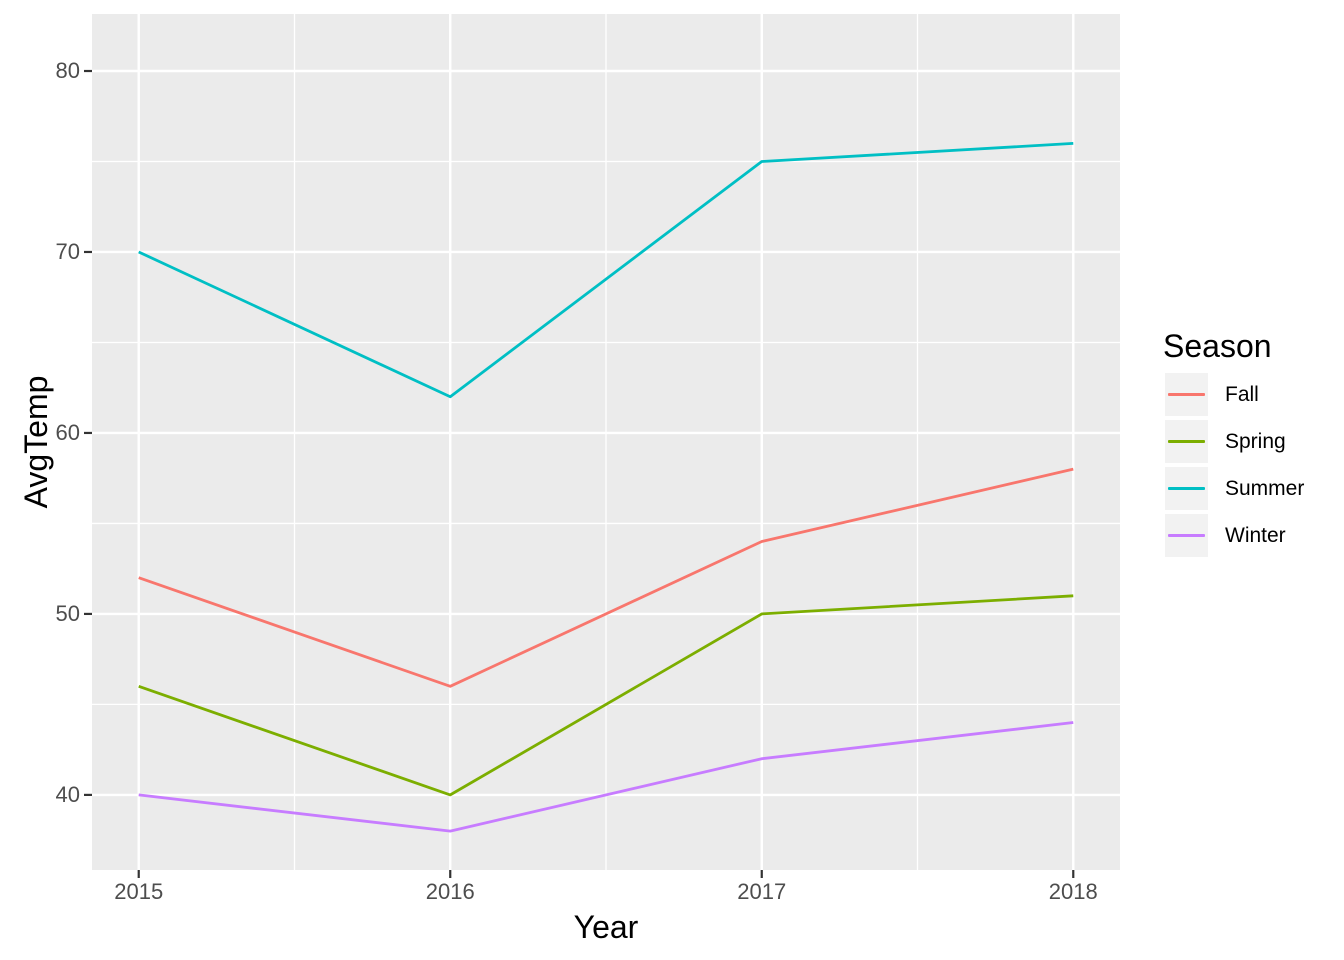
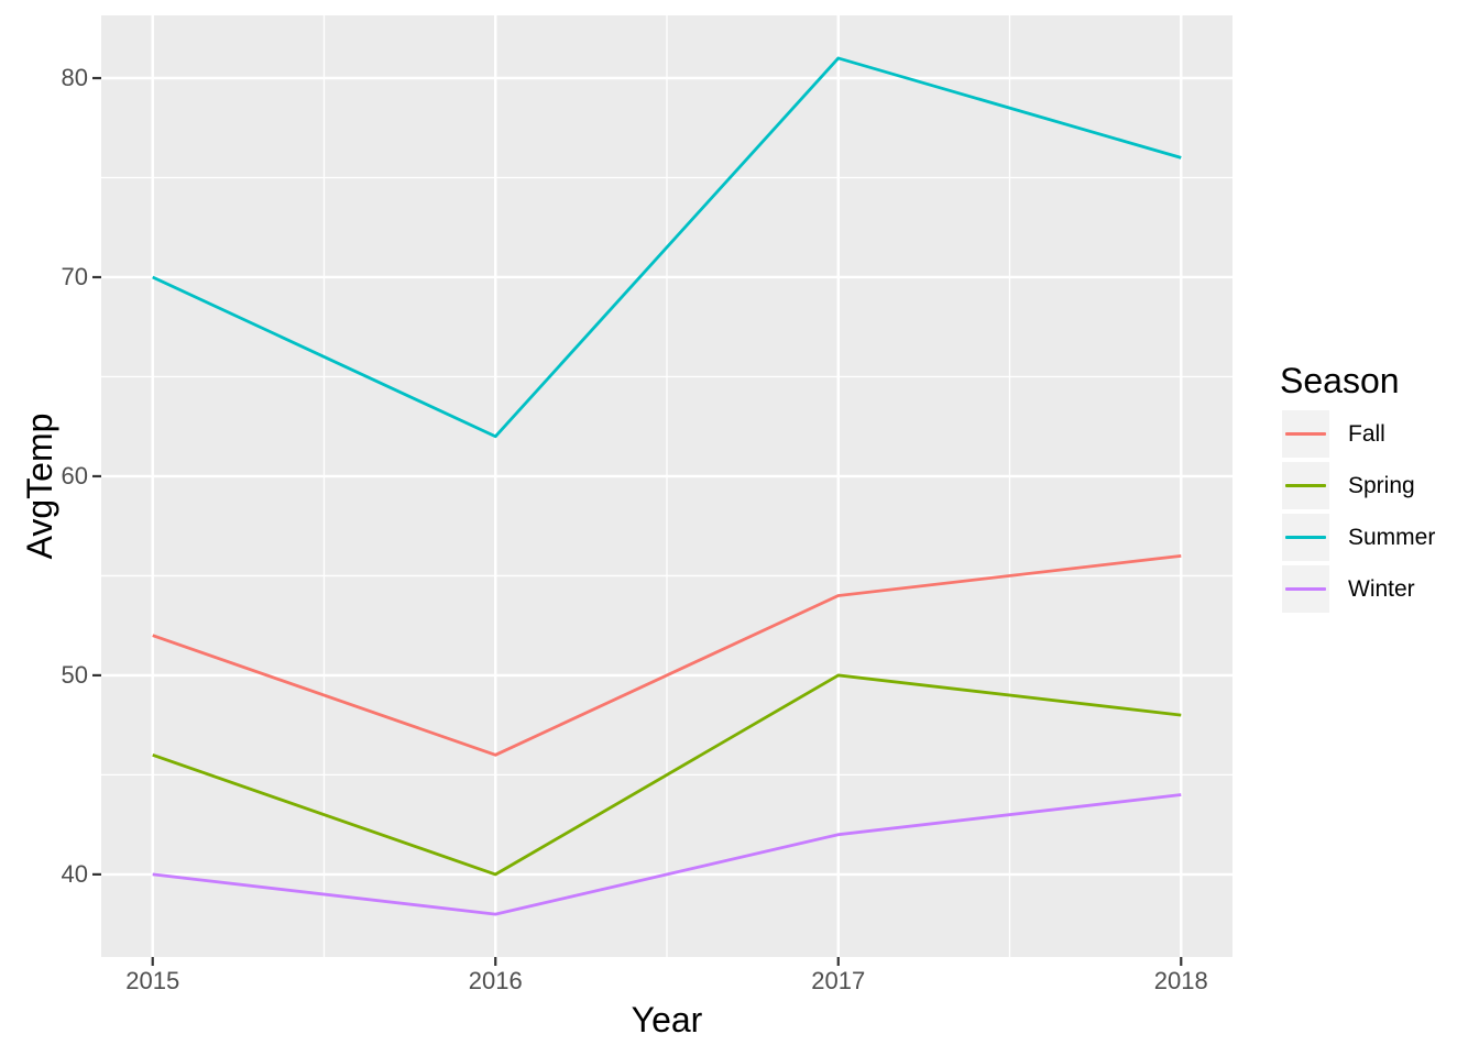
Summer/2017: 75 -> 81
Fall/2018: 58 -> 56
Spring/2018: 51 -> 48
